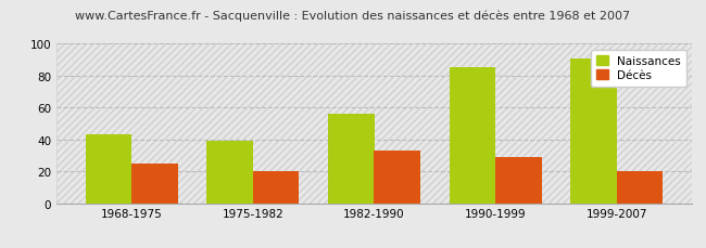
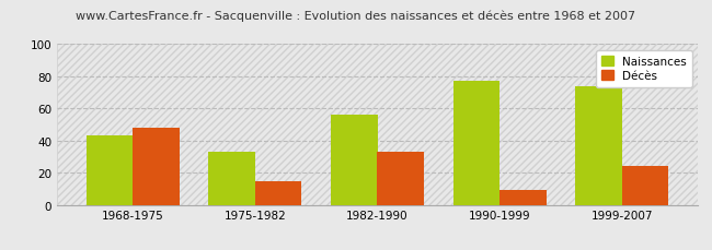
Décès/1968-1975: 25 -> 48
Naissances/1975-1982: 39 -> 33
Décès/1975-1982: 20 -> 15
Naissances/1990-1999: 85 -> 77
Décès/1990-1999: 29 -> 9
Naissances/1999-2007: 91 -> 74
Décès/1999-2007: 20 -> 24
